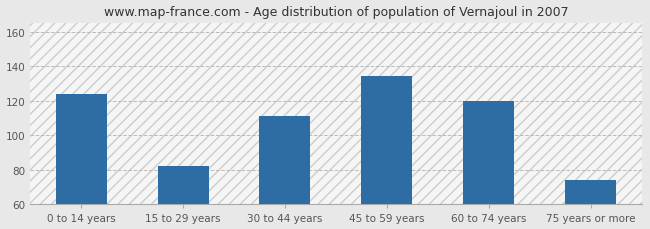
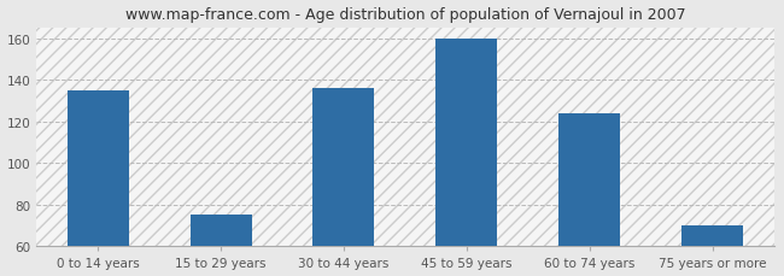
0 to 14 years: 124 -> 135
15 to 29 years: 82 -> 75
30 to 44 years: 111 -> 136
45 to 59 years: 134 -> 160
60 to 74 years: 120 -> 124
75 years or more: 74 -> 70
